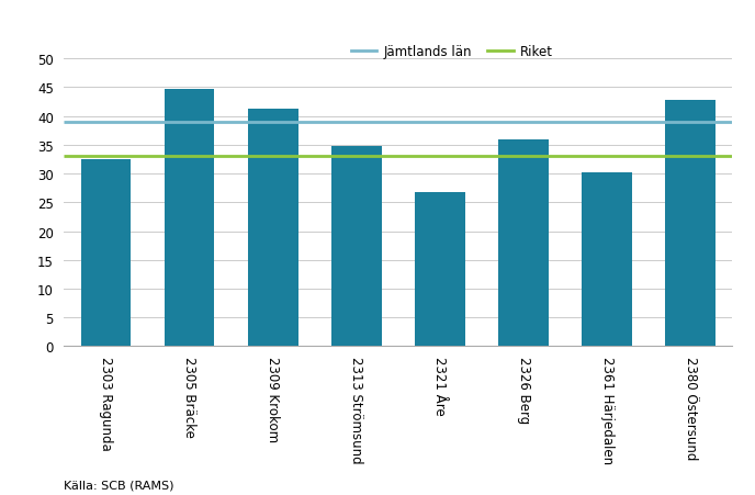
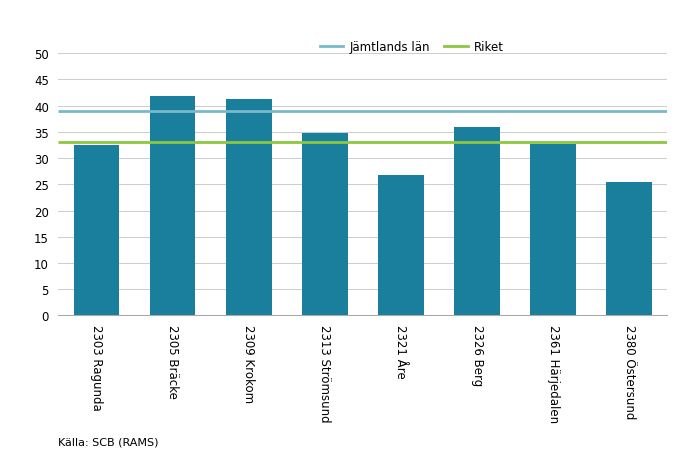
2305 Bräcke: 44.8 -> 41.8
2361 Härjedalen: 30.2 -> 32.6
2380 Östersund: 42.8 -> 25.4
